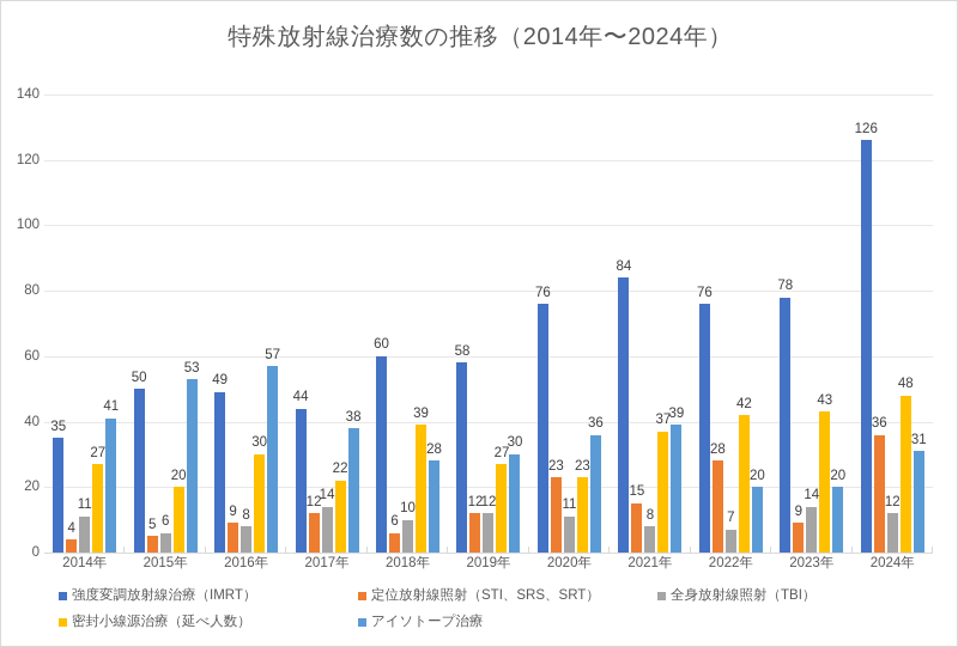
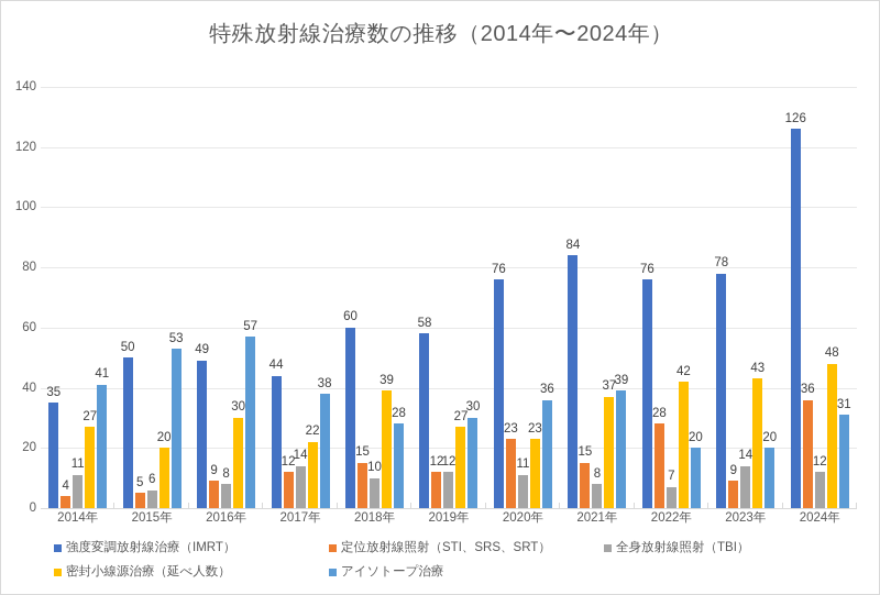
定位放射線照射（STI、SRS、SRT）/2018年: 6 -> 15
